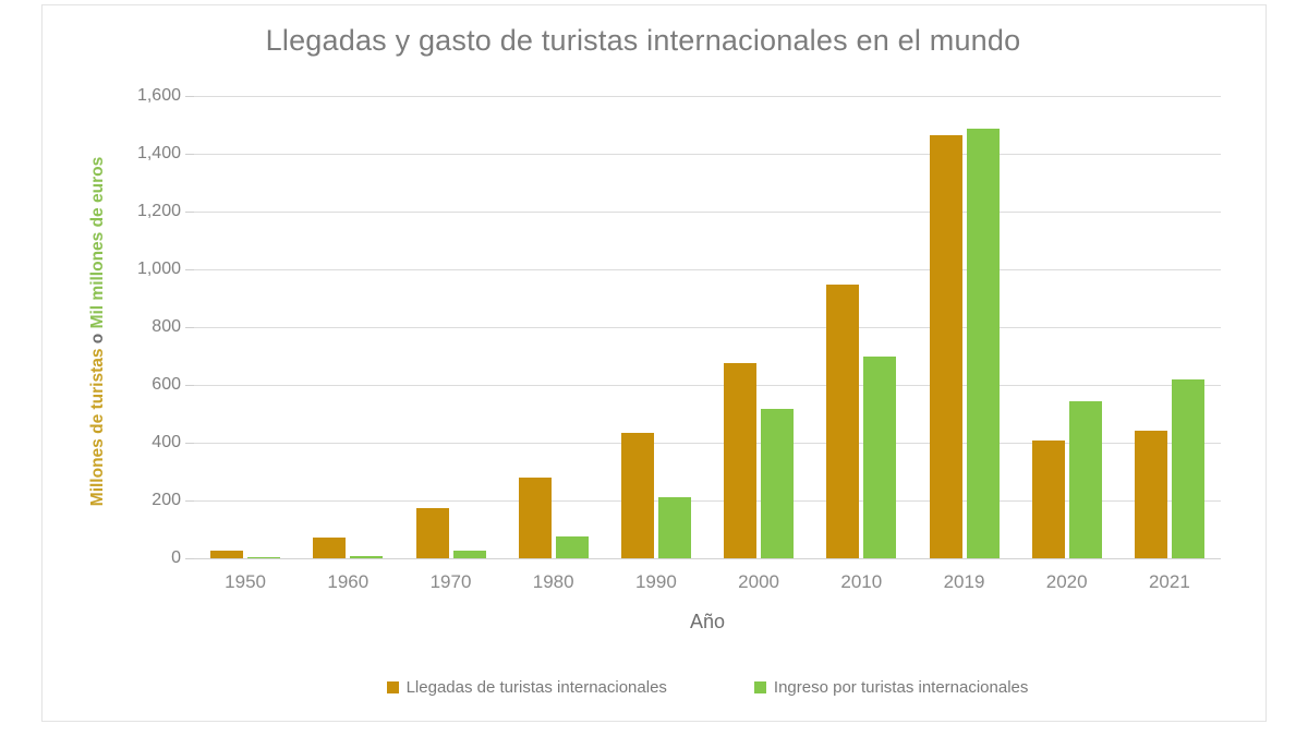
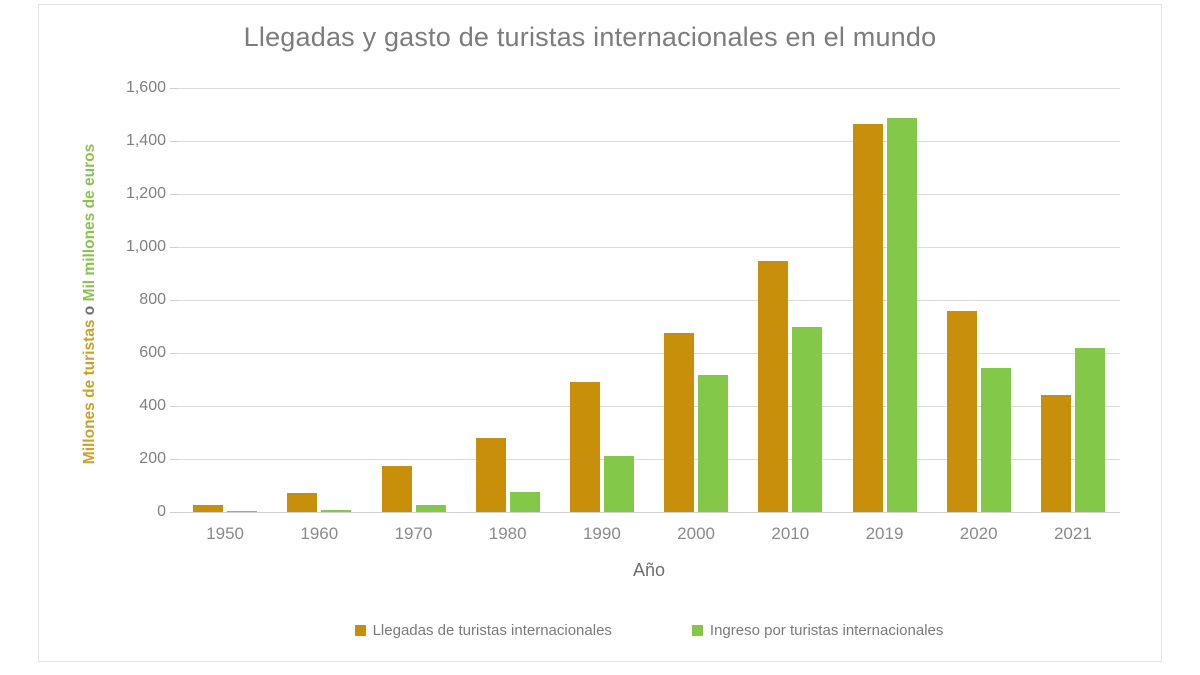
Llegadas de turistas internacionales/1990: 440 -> 490
Llegadas de turistas internacionales/2020: 410 -> 760
